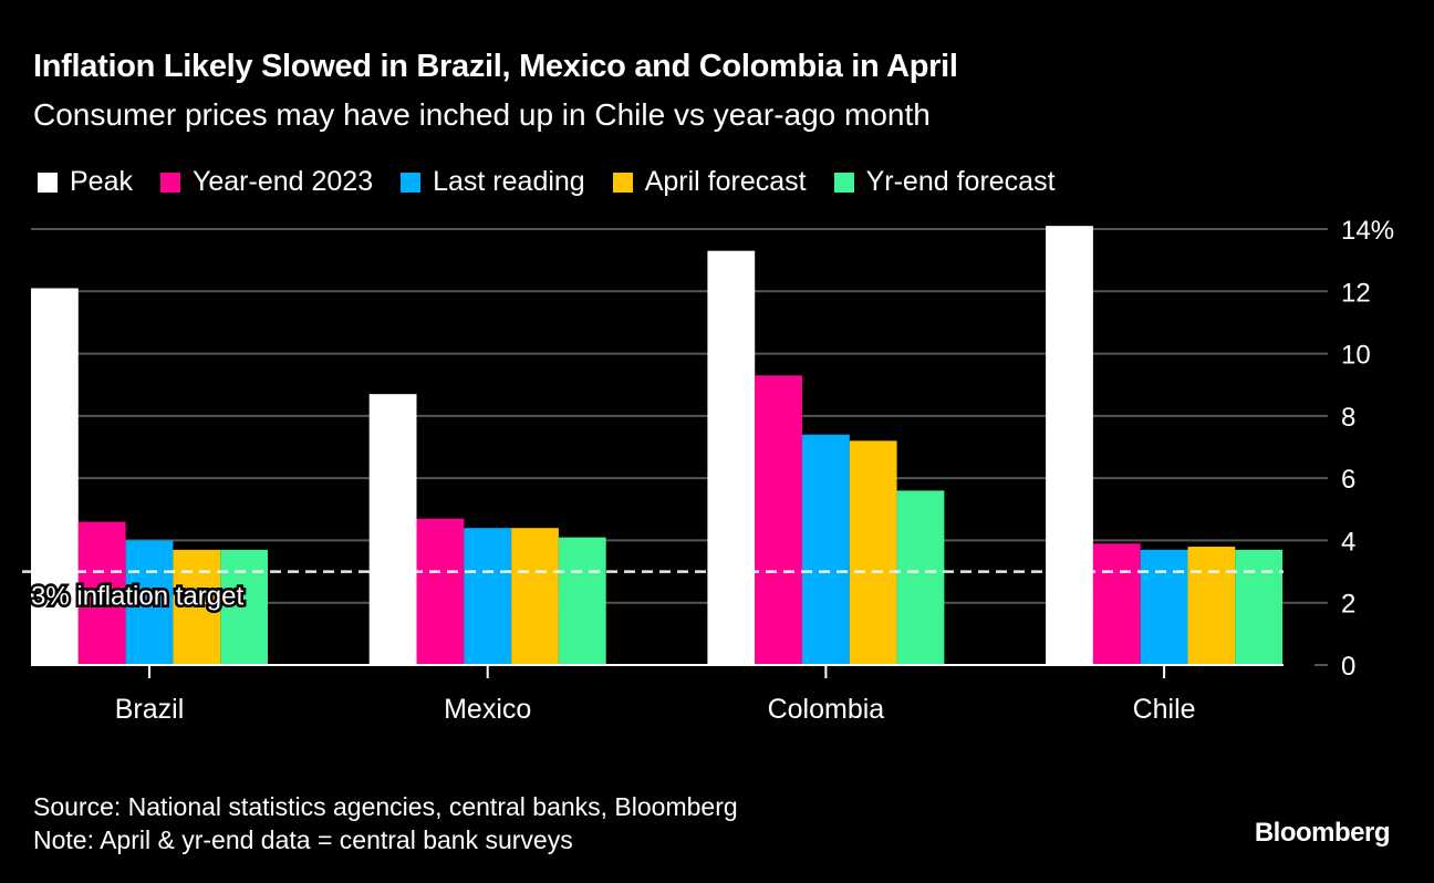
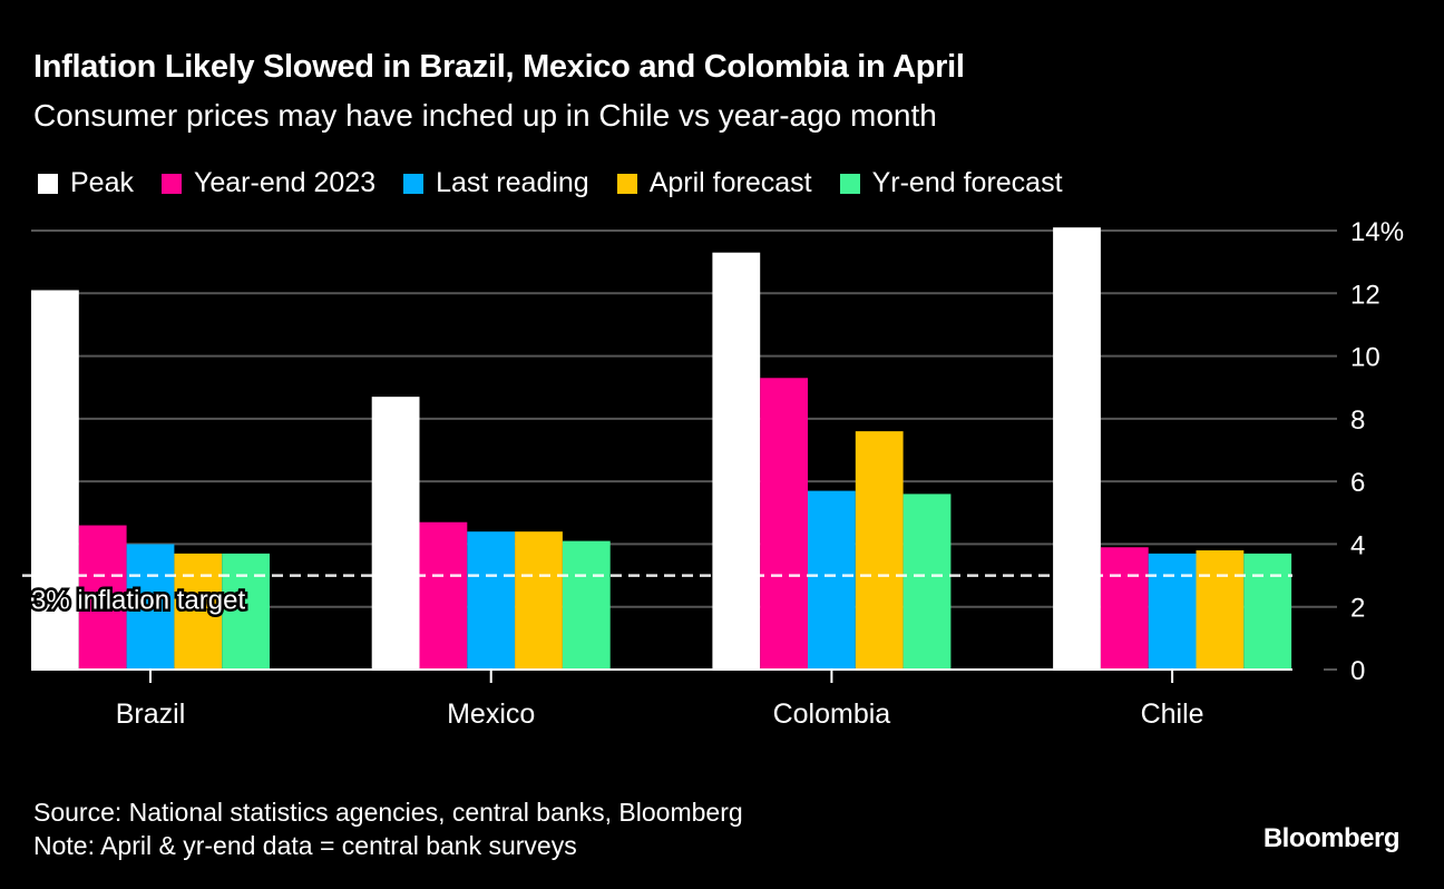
Last reading/Colombia: 7.4% -> 5.7%
April forecast/Colombia: 7.2% -> 7.6%
